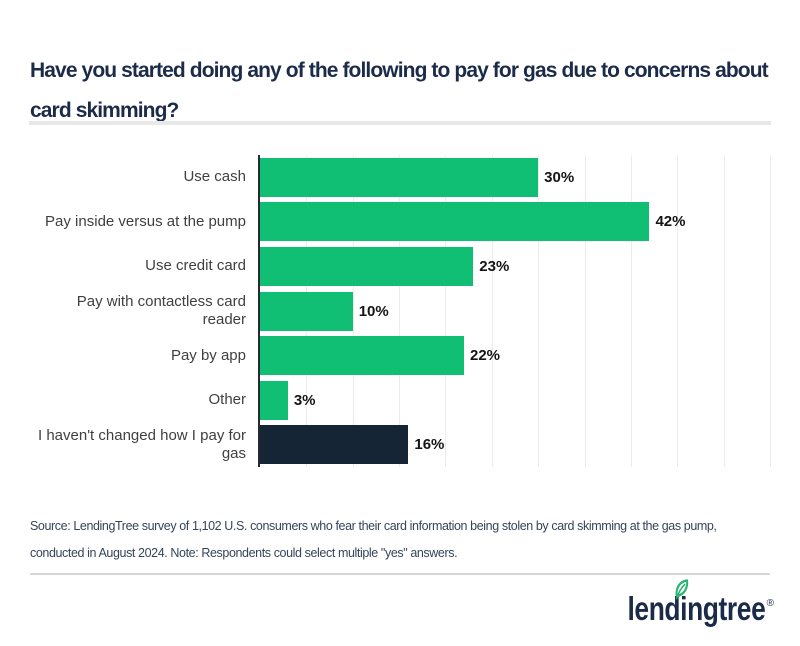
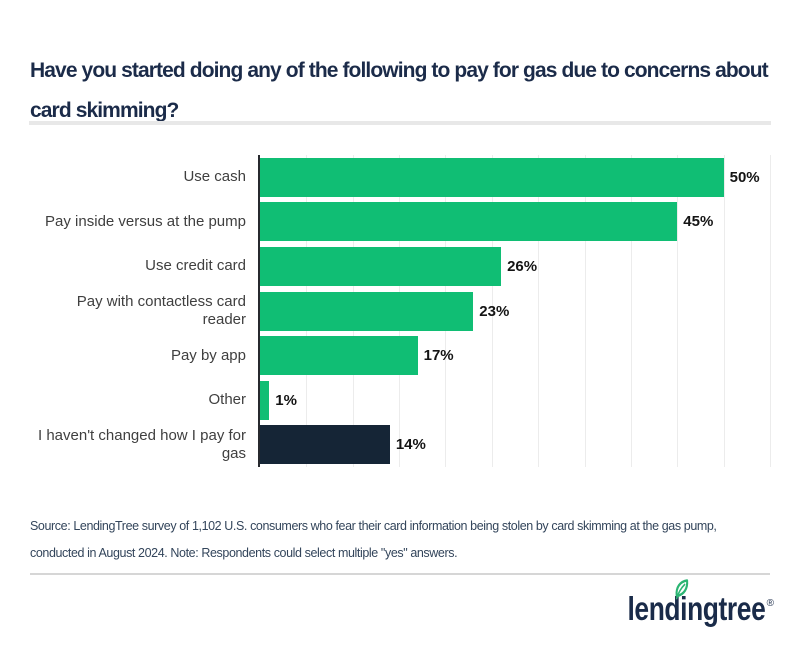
Use cash: 30% -> 50%
Pay inside versus at the pump: 42% -> 45%
Use credit card: 23% -> 26%
Pay with contactless card reader: 10% -> 23%
Pay by app: 22% -> 17%
Other: 3% -> 1%
I haven't changed how I pay for gas: 16% -> 14%
